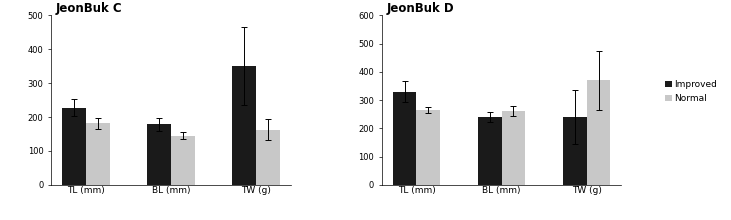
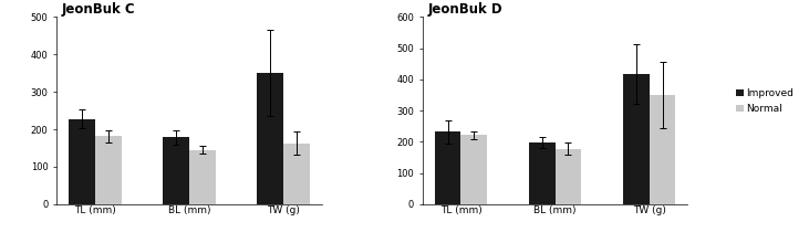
JeonBuk D/Improved/TL (mm): 330 -> 232
JeonBuk D/Normal/TL (mm): 265 -> 222
JeonBuk D/Improved/BL (mm): 240 -> 197
JeonBuk D/Normal/BL (mm): 260 -> 178
JeonBuk D/Improved/TW (g): 240 -> 418
JeonBuk D/Normal/TW (g): 370 -> 350
